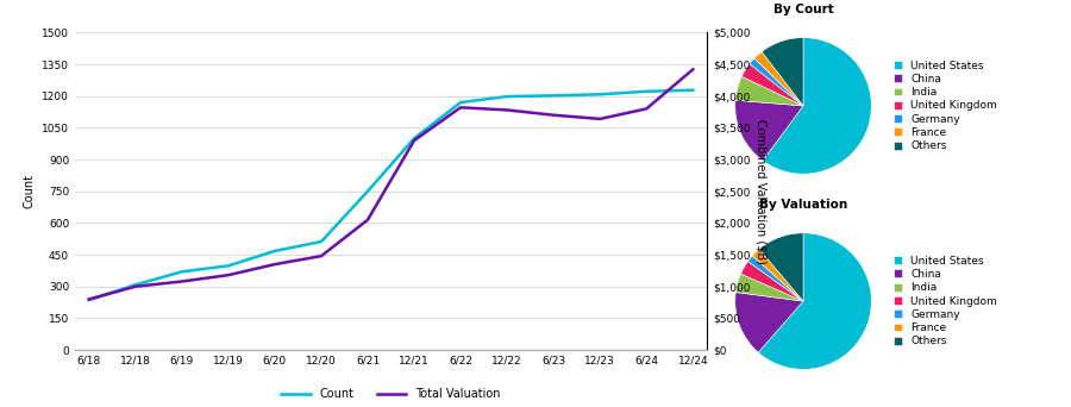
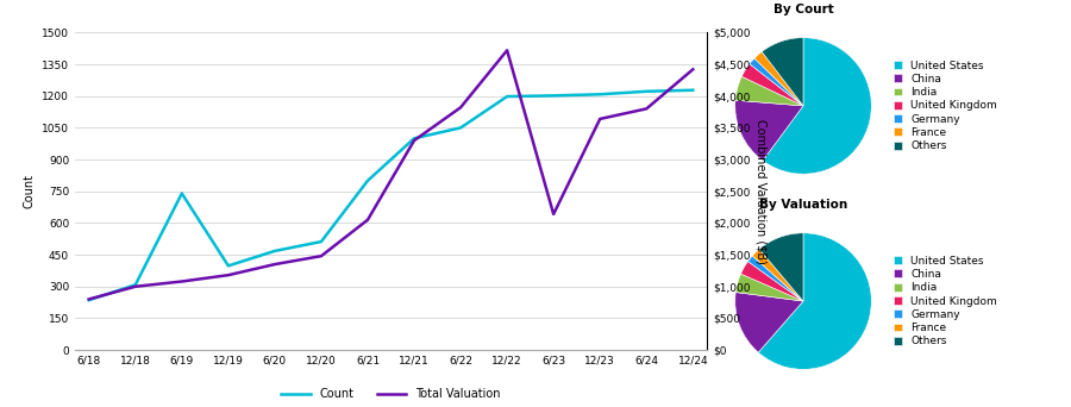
Count/6/19: 370 -> 740
Count/6/21: 750 -> 800
Count/6/22: 1170 -> 1050
Total Valuation/12/22: $3,780 -> $4,720
Total Valuation/6/23: $3,700 -> $2,140
